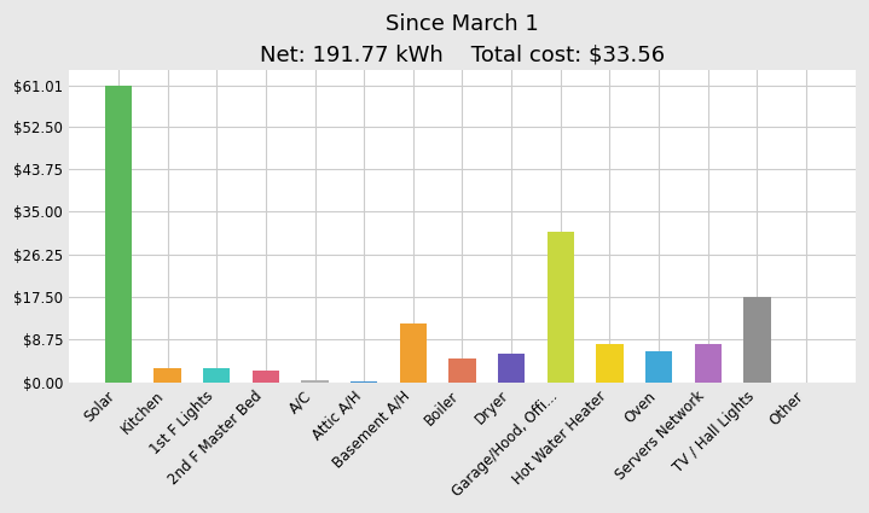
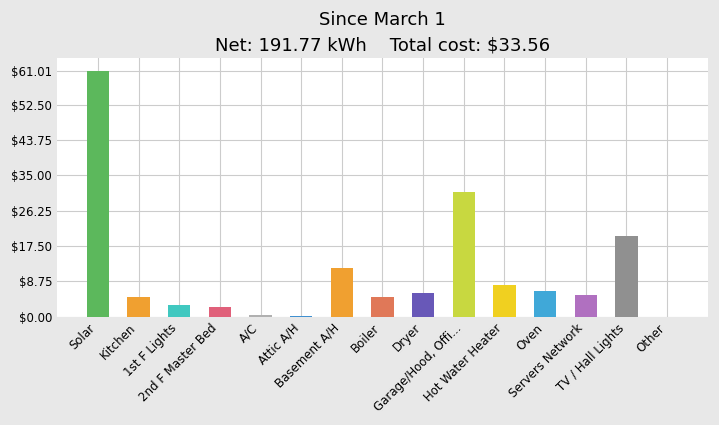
Kitchen: $2.8 -> $5.0
Servers Network: $7.9 -> $5.5
TV / Hall Lights: $17.5 -> $20.0
